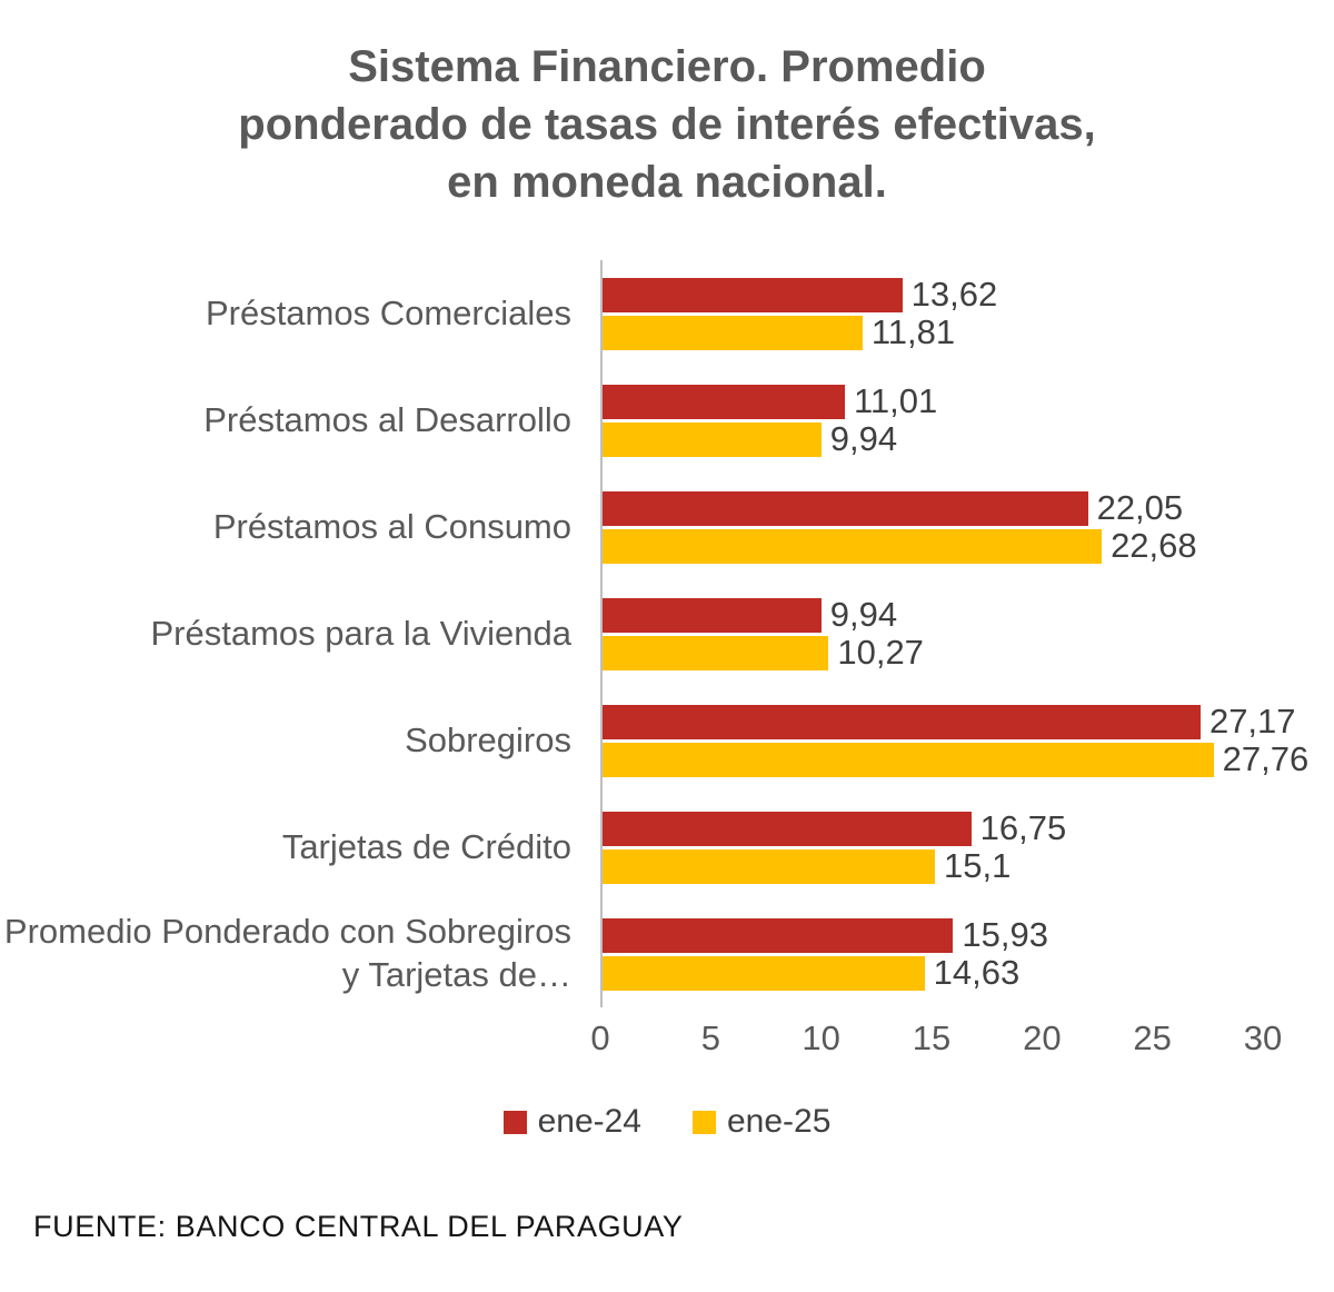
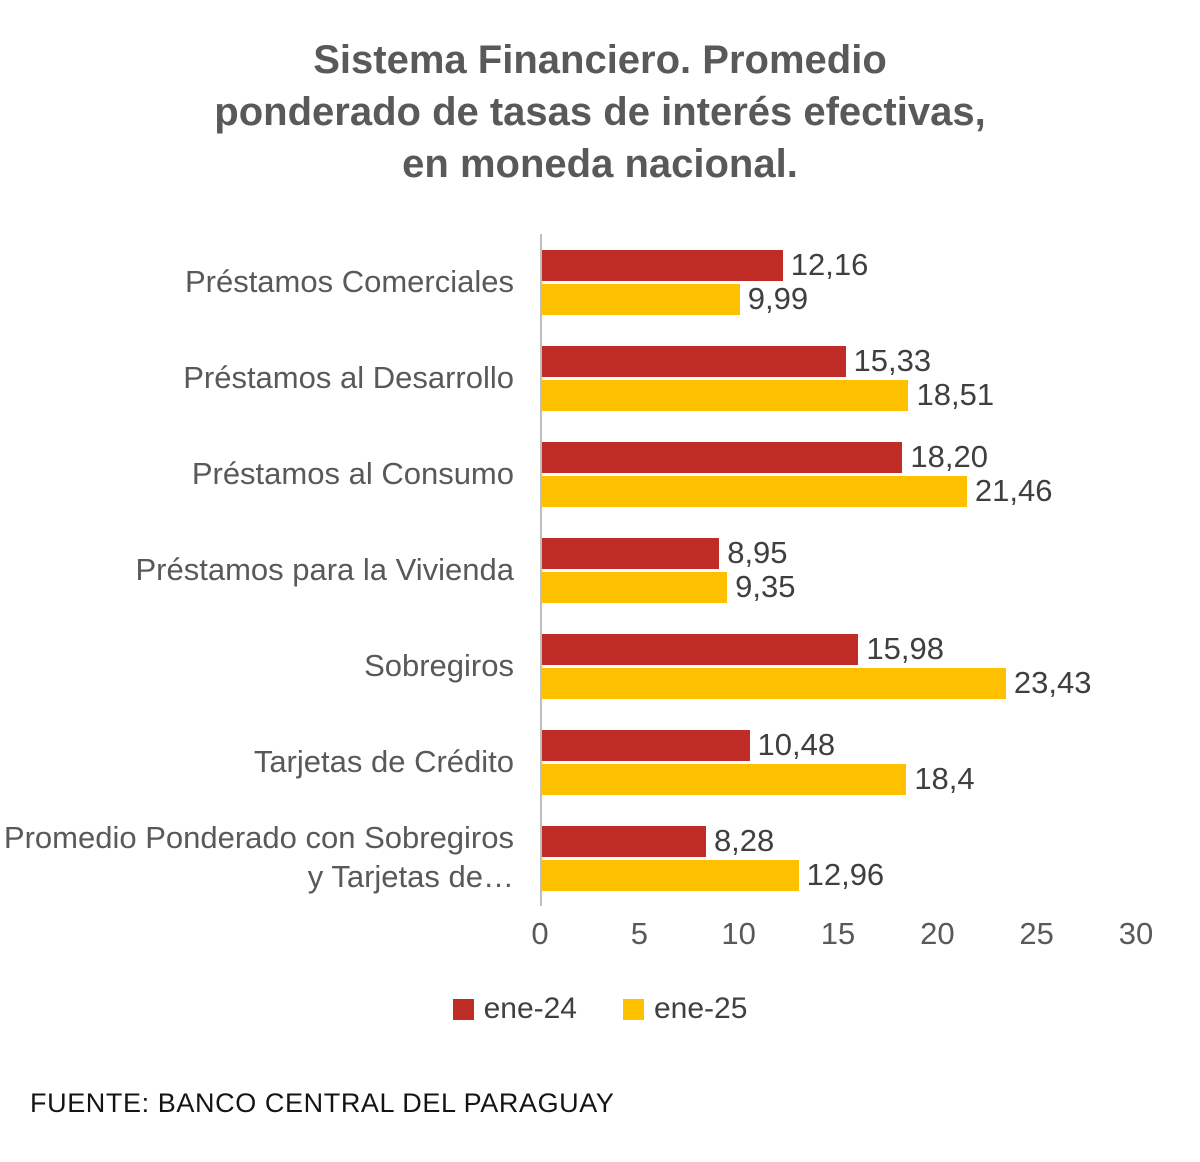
ene-24/Préstamos Comerciales: 13,62 -> 12,16
ene-25/Préstamos Comerciales: 11,81 -> 9,99
ene-24/Préstamos al Desarrollo: 11,01 -> 15,33
ene-25/Préstamos al Desarrollo: 9,94 -> 18,51
ene-24/Préstamos al Consumo: 22,05 -> 18,20
ene-25/Préstamos al Consumo: 22,68 -> 21,46
ene-24/Préstamos para la Vivienda: 9,94 -> 8,95
ene-25/Préstamos para la Vivienda: 10,27 -> 9,35
ene-24/Sobregiros: 27,17 -> 15,98
ene-25/Sobregiros: 27,76 -> 23,43
ene-24/Tarjetas de Crédito: 16,75 -> 10,48
ene-25/Tarjetas de Crédito: 15,1 -> 18,4
ene-24/Promedio Ponderado con Sobregiros y Tarjetas de…: 15,93 -> 8,28
ene-25/Promedio Ponderado con Sobregiros y Tarjetas de…: 14,63 -> 12,96
